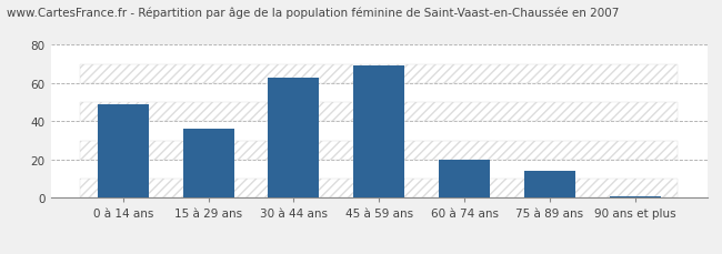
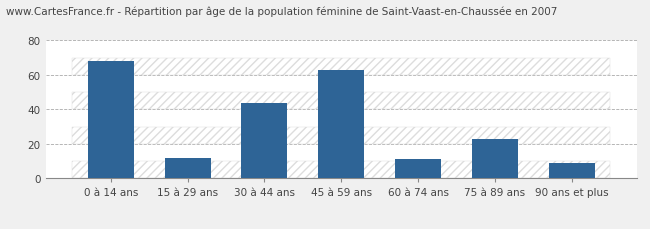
0 à 14 ans: 49 -> 68
15 à 29 ans: 36 -> 12
30 à 44 ans: 63 -> 44
45 à 59 ans: 69 -> 63
60 à 74 ans: 20 -> 11
75 à 89 ans: 14 -> 23
90 ans et plus: 1 -> 9
